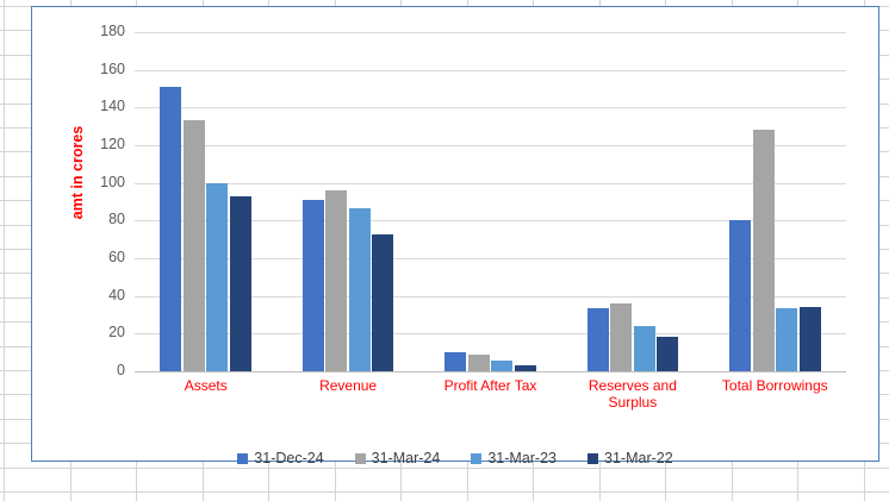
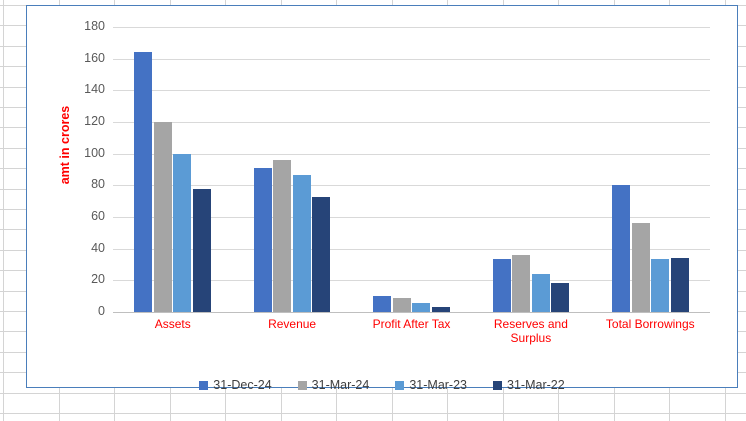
31-Dec-24/Assets: 151 -> 164
31-Mar-24/Assets: 133 -> 120
31-Mar-22/Assets: 93 -> 78
31-Mar-24/Total Borrowings: 128 -> 56
